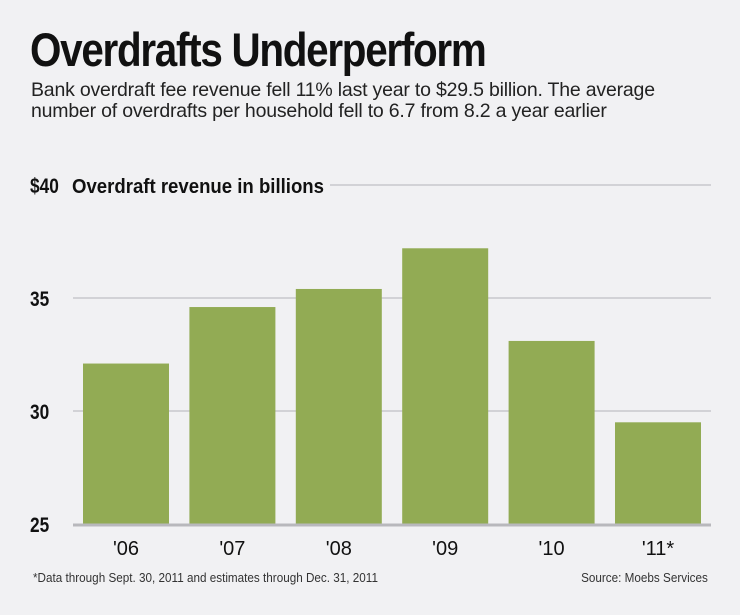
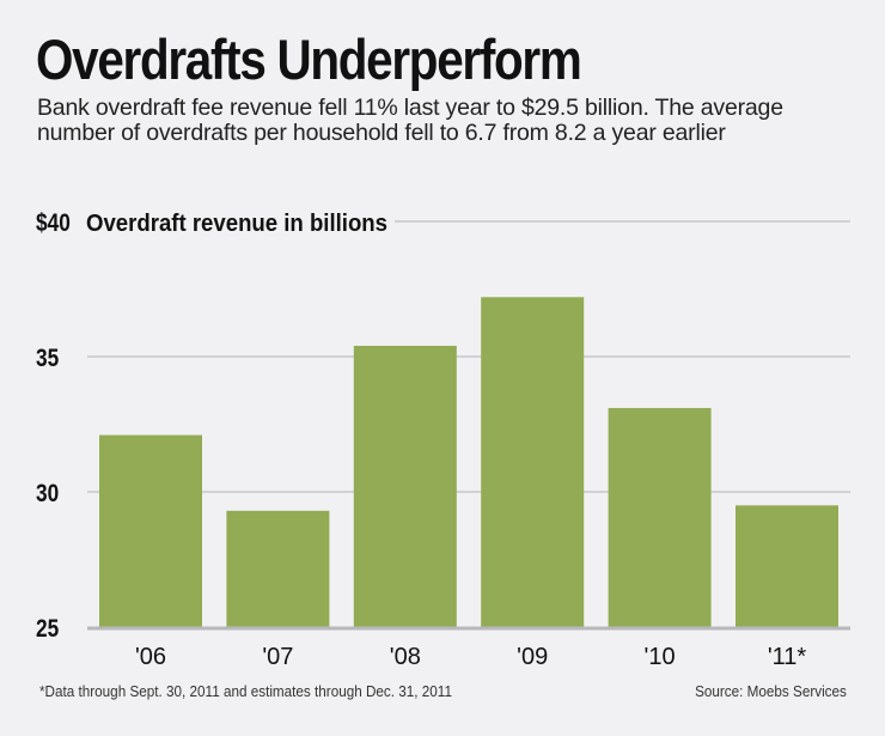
'07: $34.6 -> $29.3
